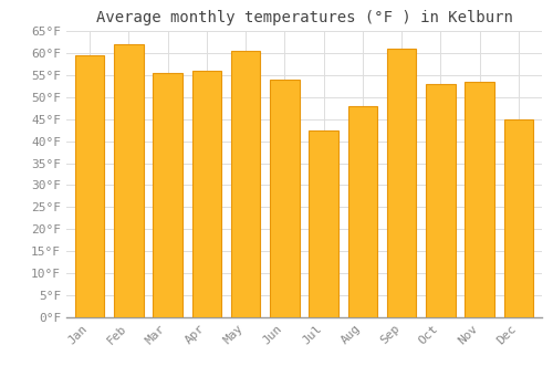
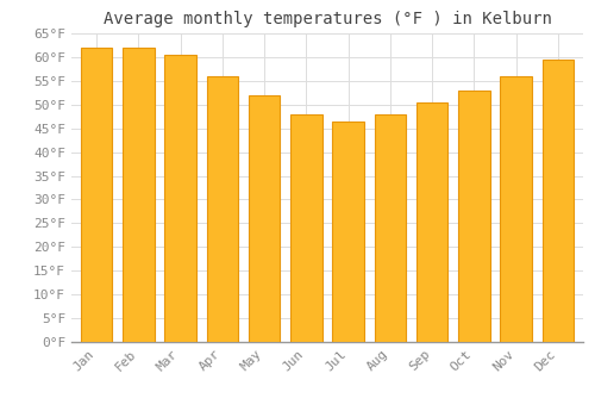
Jan: 59.5°F -> 62.0°F
Mar: 55.5°F -> 60.5°F
May: 60.5°F -> 52.0°F
Jun: 54.0°F -> 48.0°F
Jul: 42.5°F -> 46.5°F
Sep: 61.0°F -> 50.5°F
Nov: 53.5°F -> 56.0°F
Dec: 45.0°F -> 59.5°F
